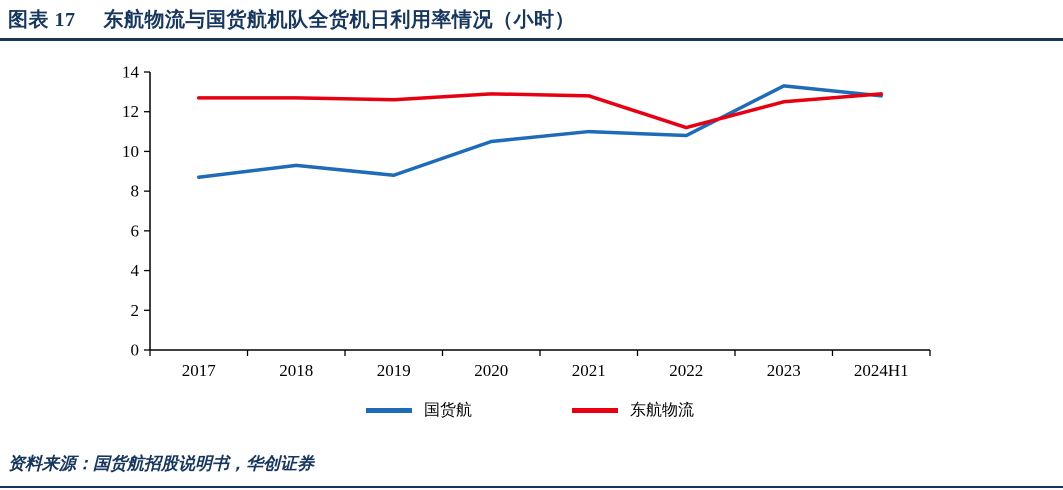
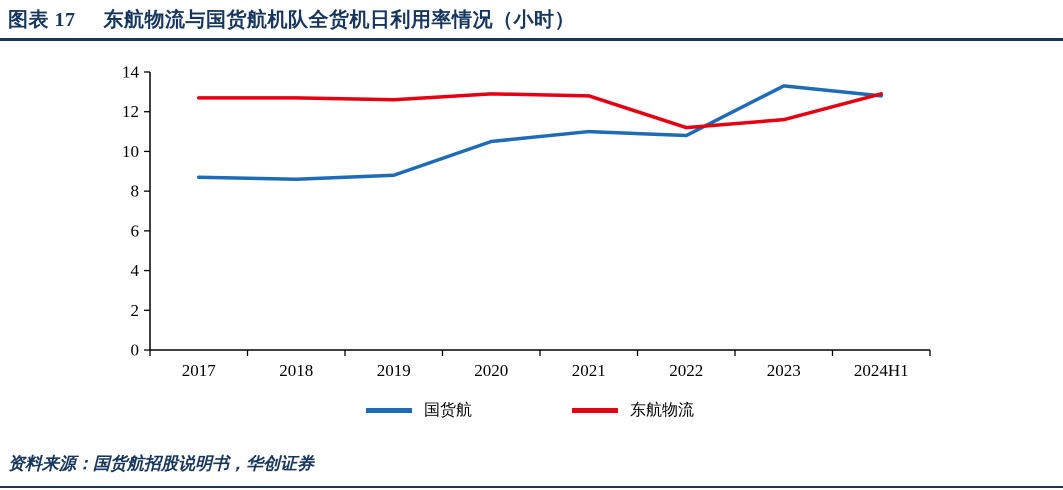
国货航/2018: 9.3 -> 8.6
东航物流/2023: 12.5 -> 11.6
